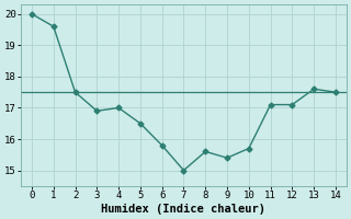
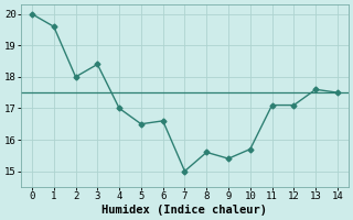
2: 17.5 -> 18.0
3: 16.9 -> 18.4
6: 15.8 -> 16.6
